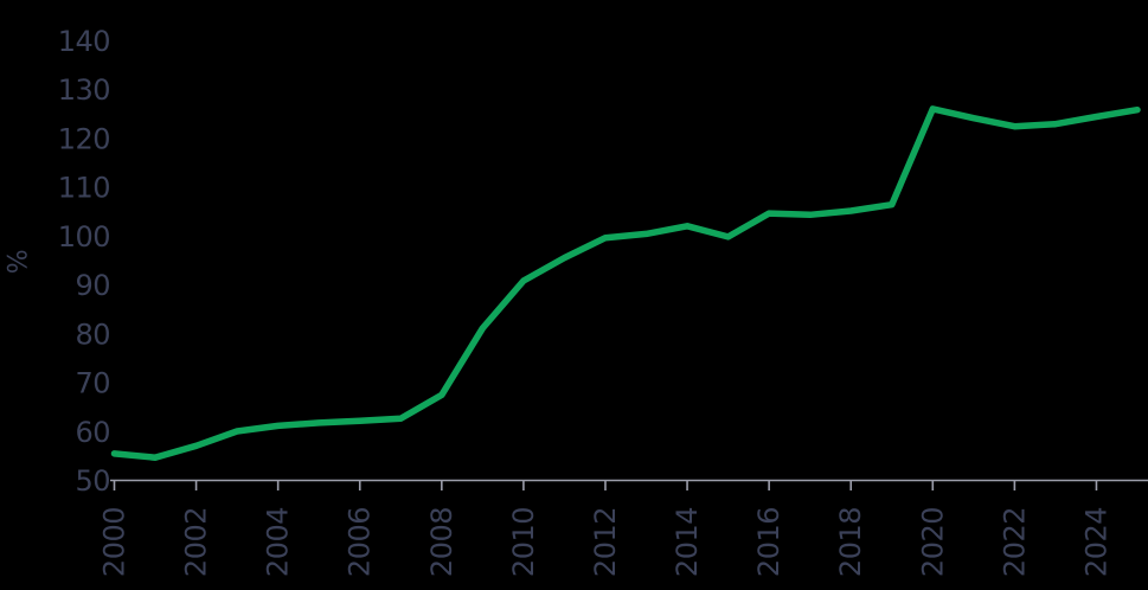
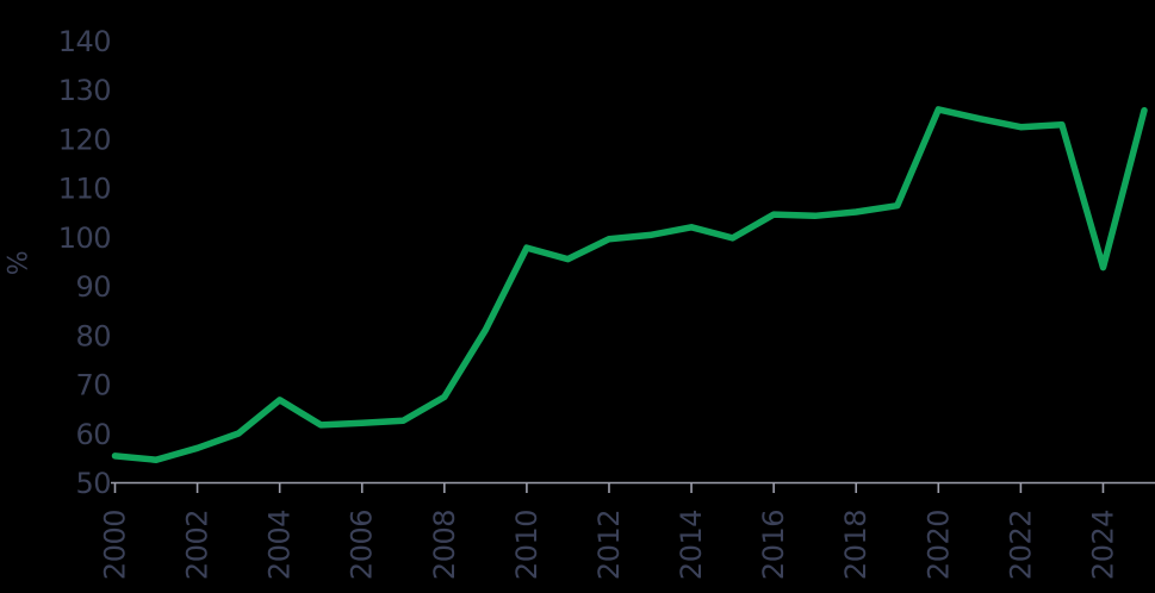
2004: 61 -> 67
2010: 91 -> 98
2024: 125 -> 94
